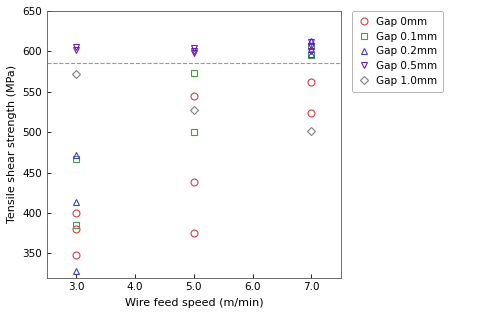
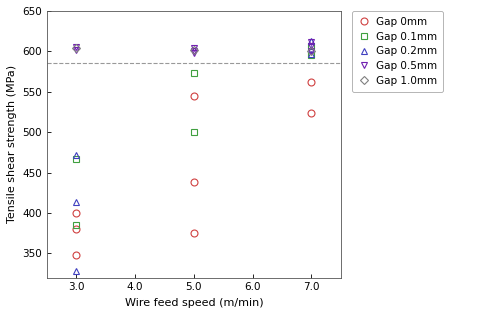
Gap 1.0mm/3.0: 572 -> 604
Gap 1.0mm/5.0: 528 -> 602
Gap 1.0mm/7.0: 502 -> 600
